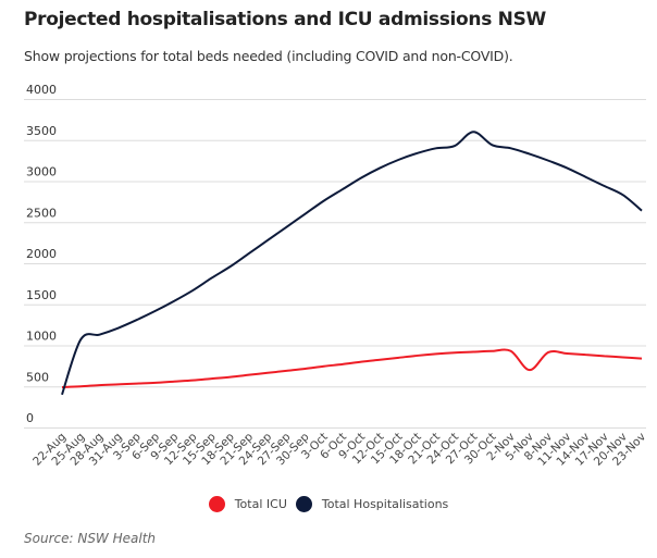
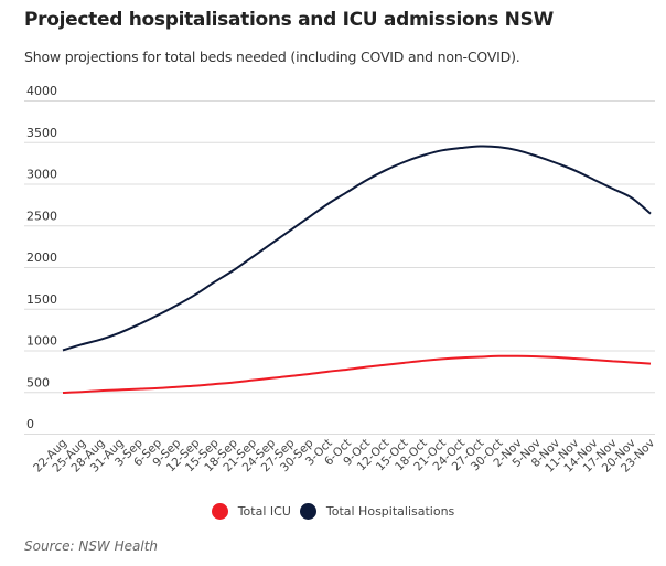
Total Hospitalisations/22-Aug: 400 -> 1000
Total Hospitalisations/27-Oct: 3600 -> 3400
Total ICU/5-Nov: 700 -> 900
